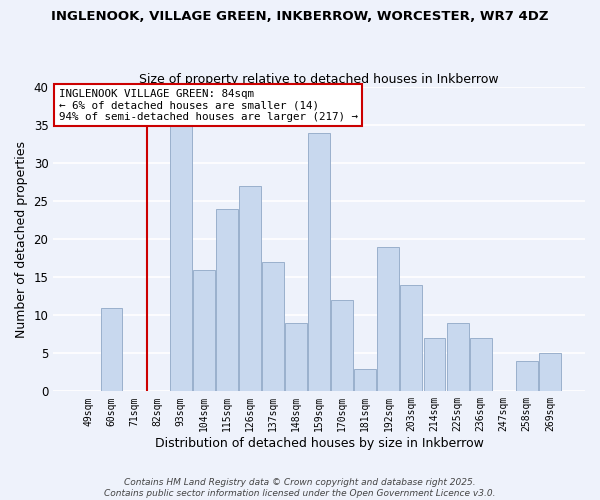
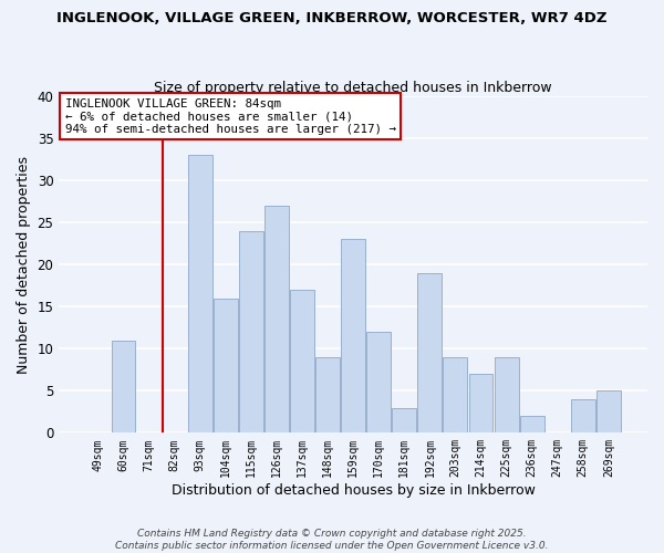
93sqm: 35 -> 33
159sqm: 34 -> 23
203sqm: 14 -> 9
236sqm: 7 -> 2
